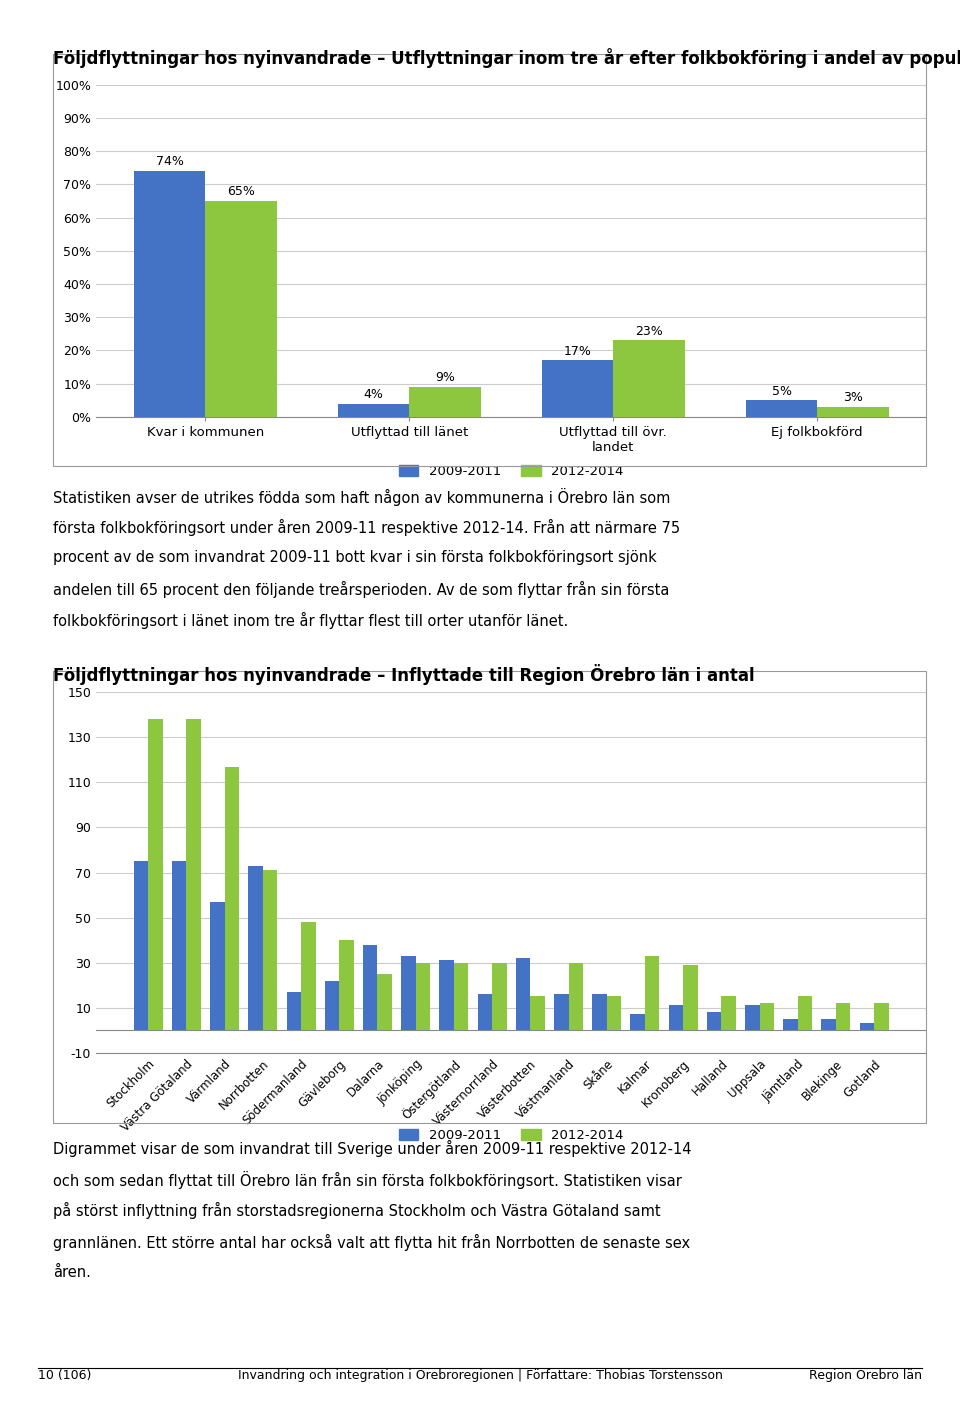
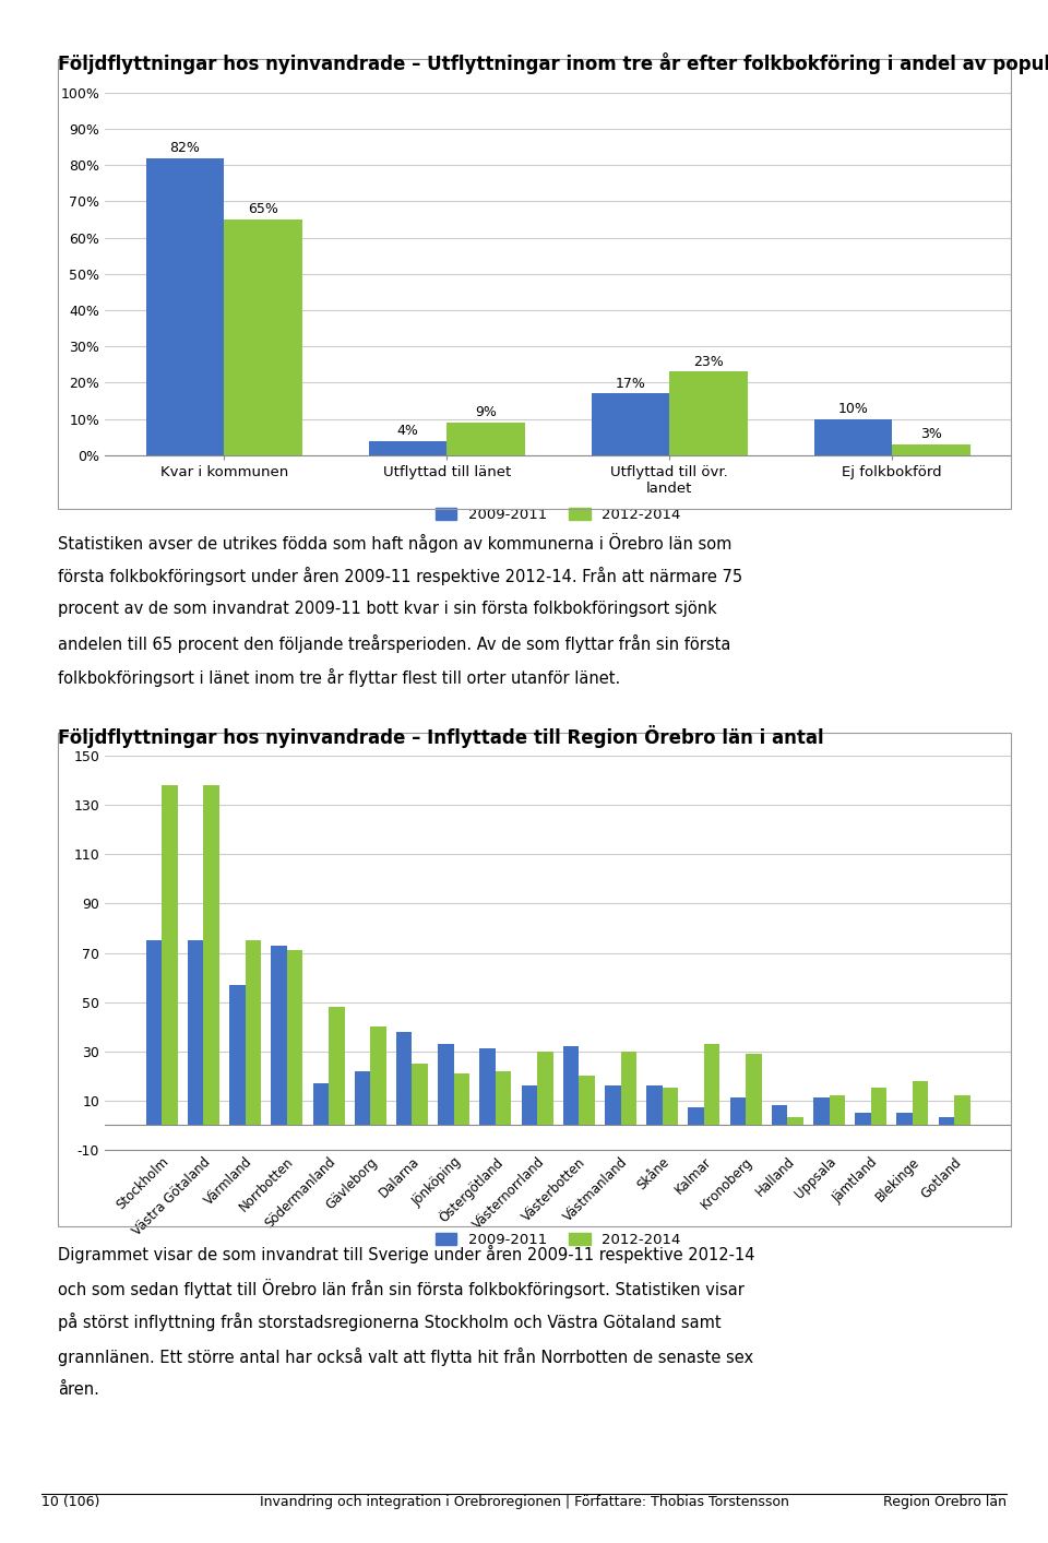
2009-2011/Kvar i kommunen: 74% -> 82%
2009-2011/Ej folkbokförd: 5% -> 10%
2012-2014/Värmland: 117 -> 75
2012-2014/Jönköping: 30 -> 21
2012-2014/Östergötland: 30 -> 22
2012-2014/Västerbotten: 15 -> 20
2012-2014/Halland: 15 -> 3
2012-2014/Blekinge: 12 -> 18
